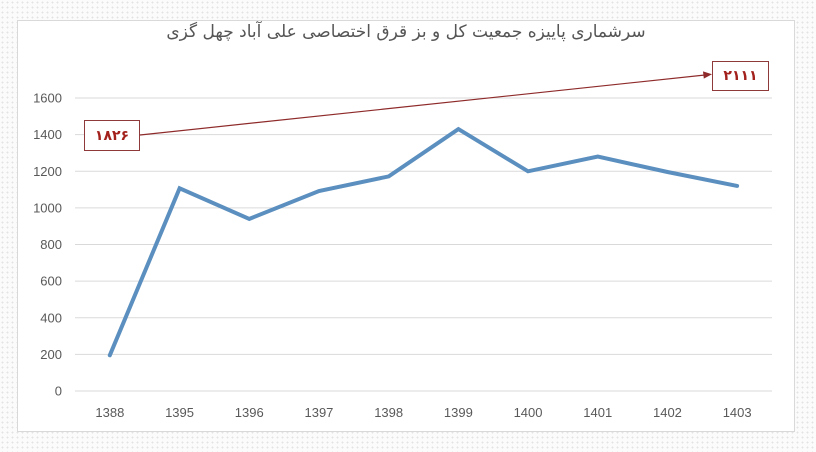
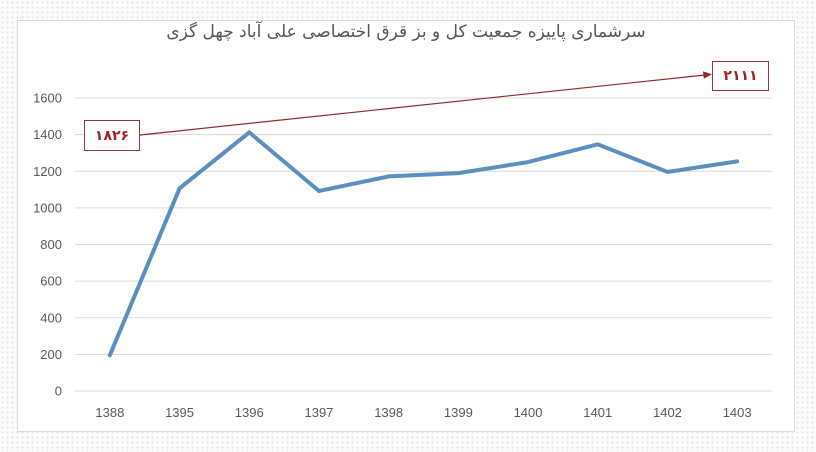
1396: 940 -> 1410
1399: 1430 -> 1190
1400: 1200 -> 1250
1401: 1280 -> 1350
1403: 1120 -> 1250
